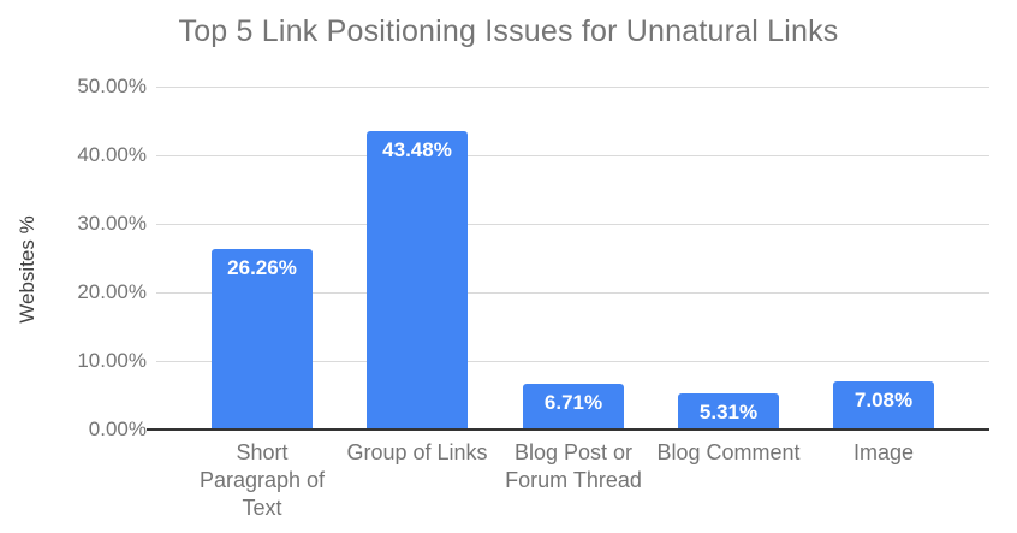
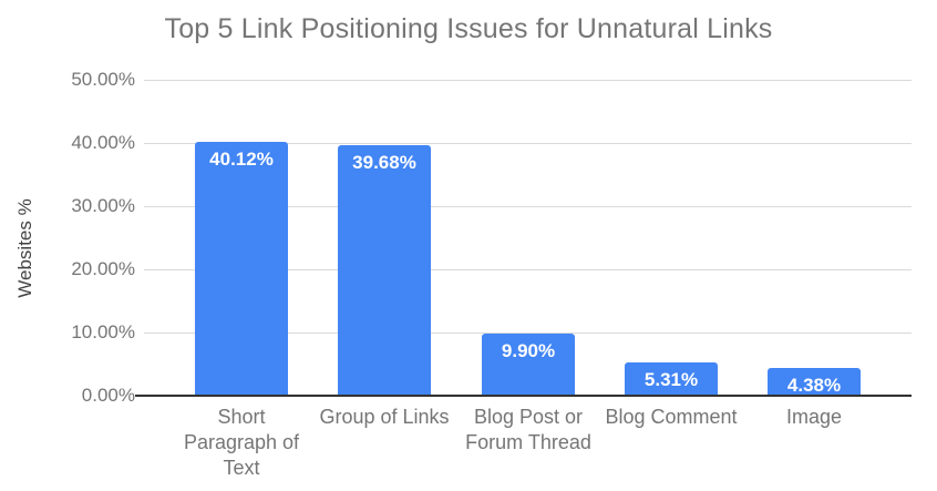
Short Paragraph of Text: 26.26% -> 40.12%
Group of Links: 43.48% -> 39.68%
Blog Post or Forum Thread: 6.71% -> 9.90%
Image: 7.08% -> 4.38%
